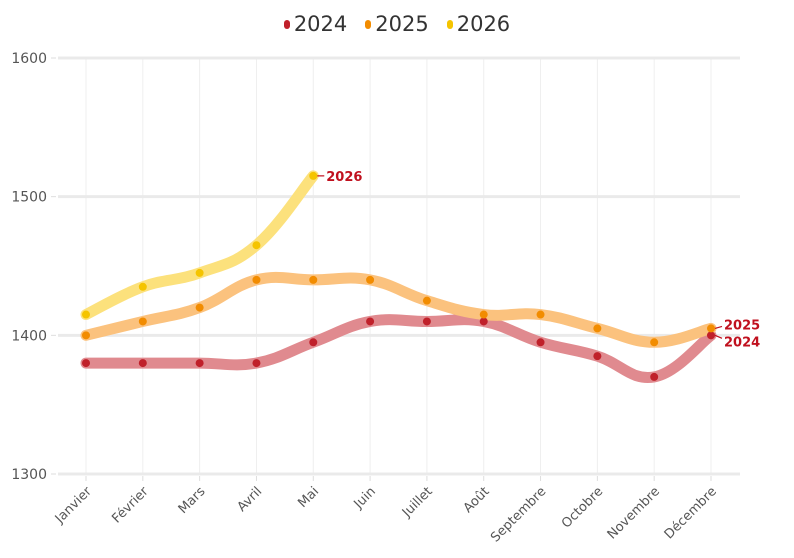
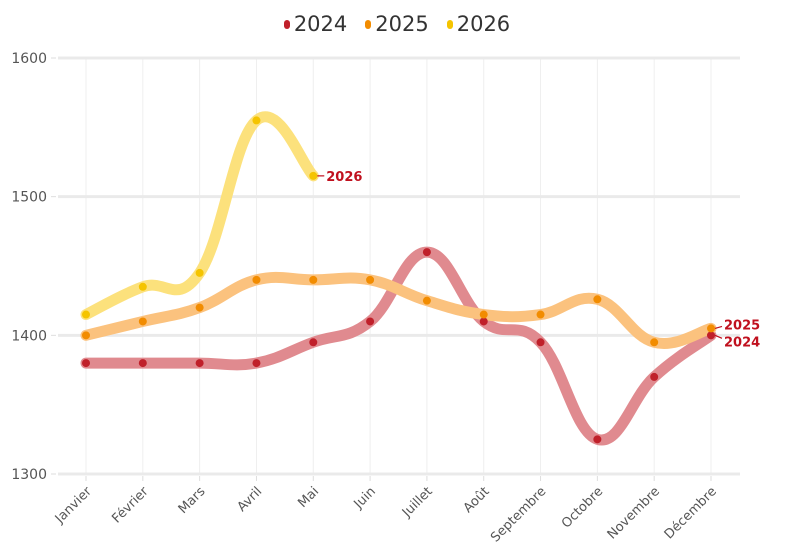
2026/Avril: 1465 -> 1555
2024/Juillet: 1410 -> 1460
2024/Octobre: 1385 -> 1325
2025/Octobre: 1405 -> 1426
